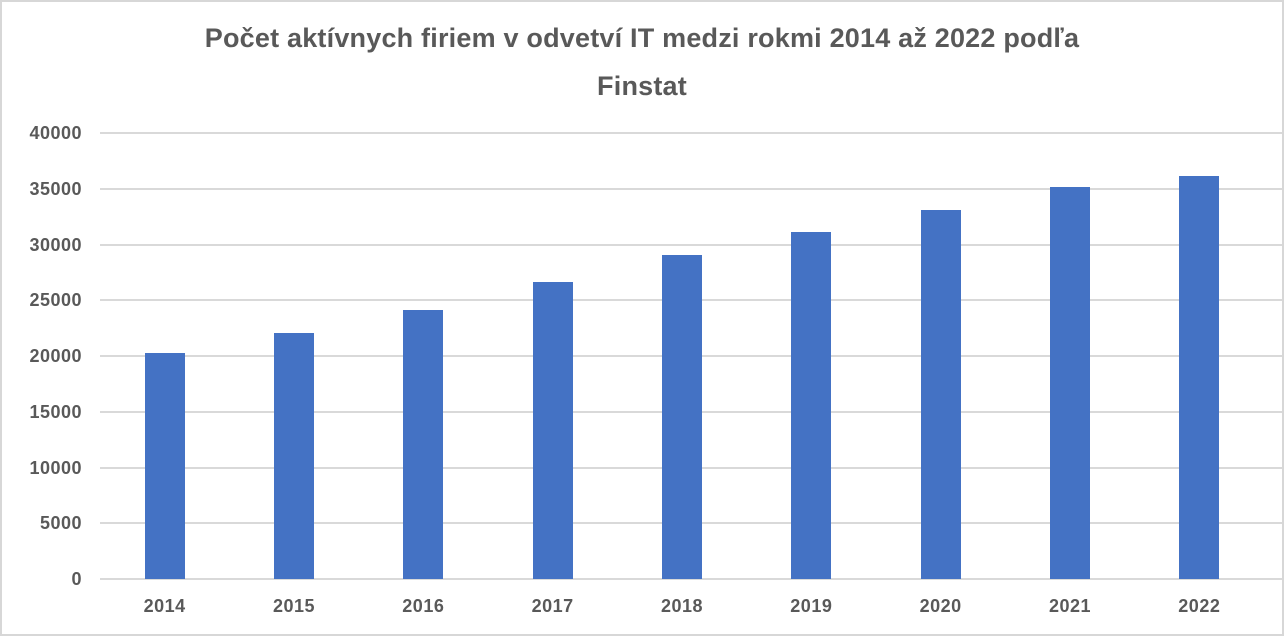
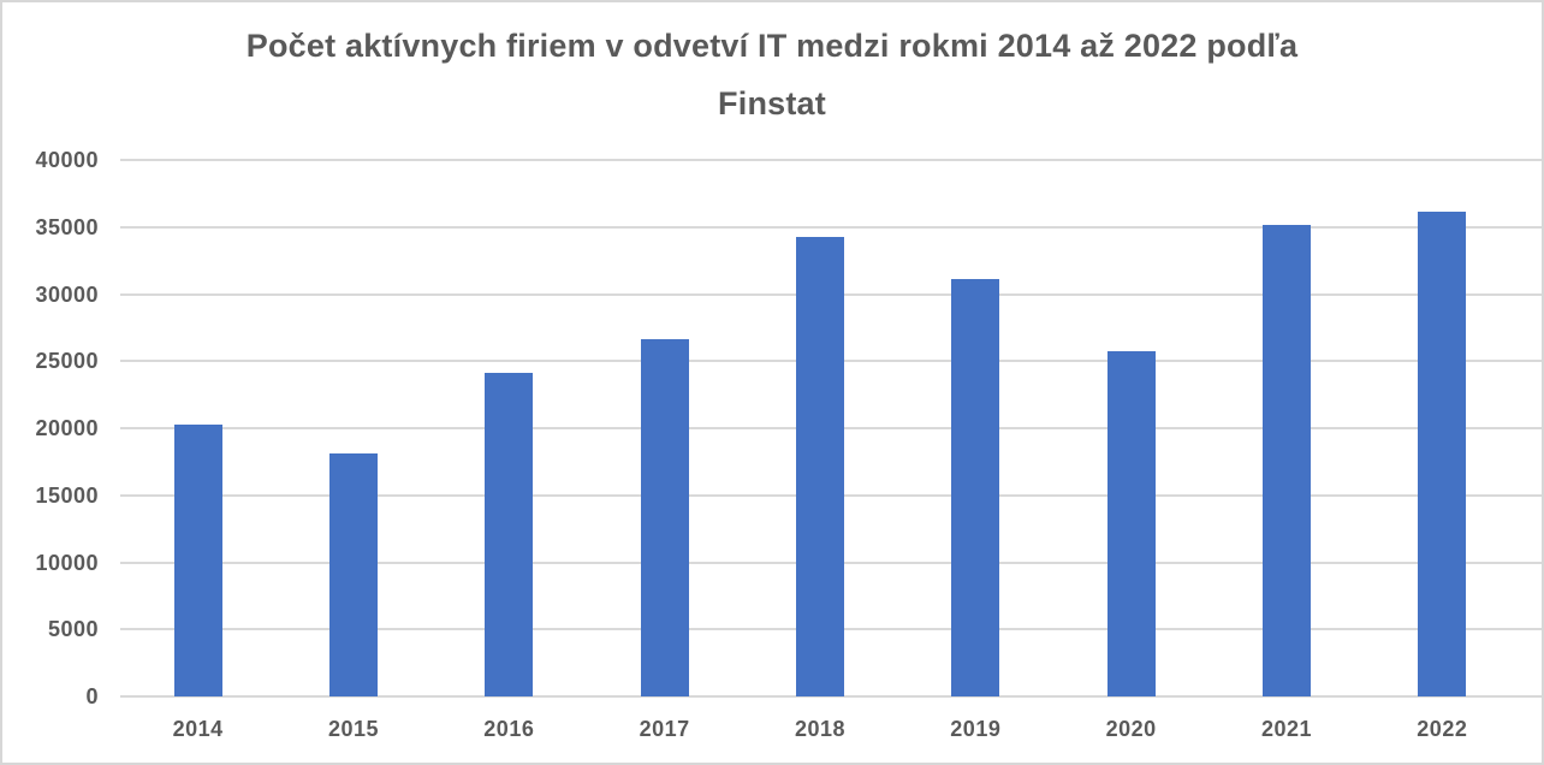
2015: 22100 -> 18100
2018: 29100 -> 34300
2020: 33100 -> 25700
